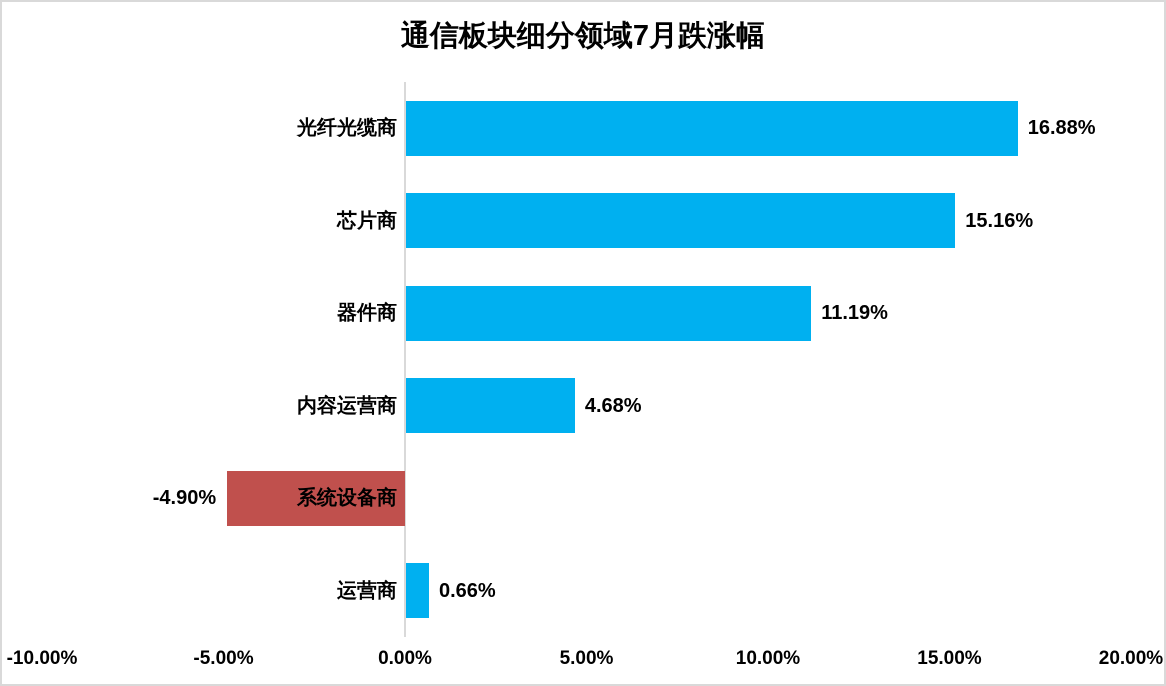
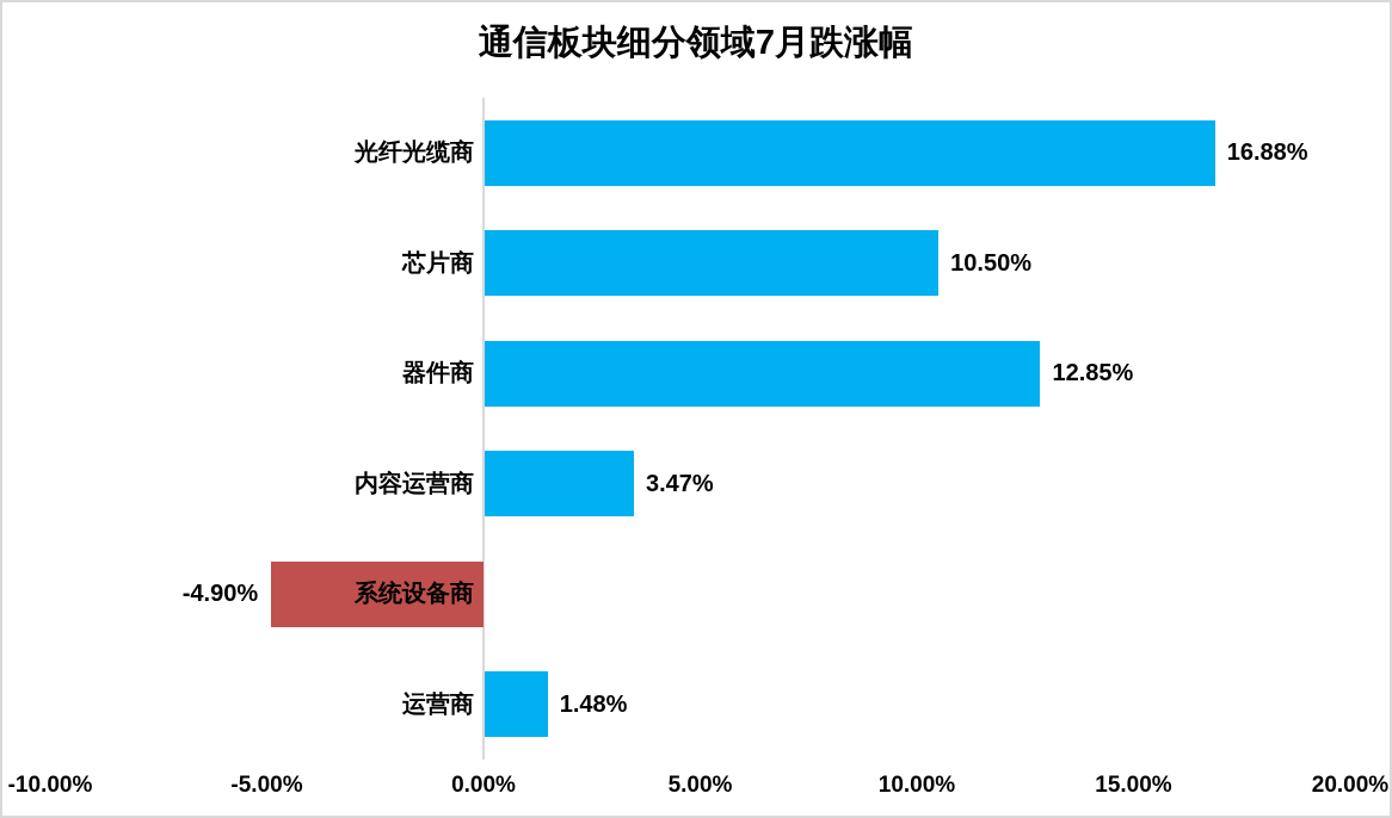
芯片商: 15.16% -> 10.50%
器件商: 11.19% -> 12.85%
内容运营商: 4.68% -> 3.47%
运营商: 0.66% -> 1.48%
